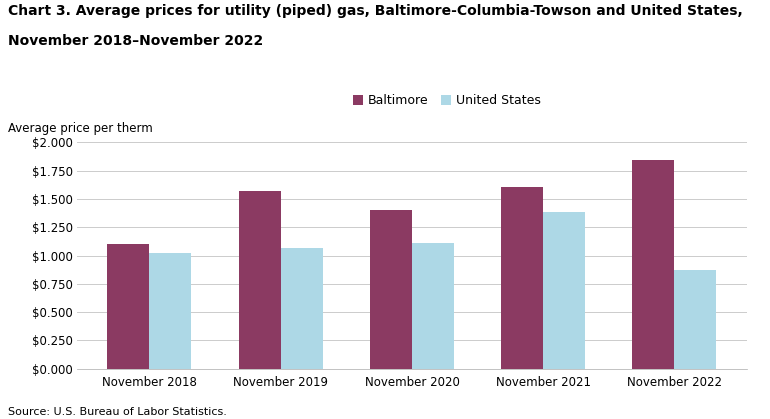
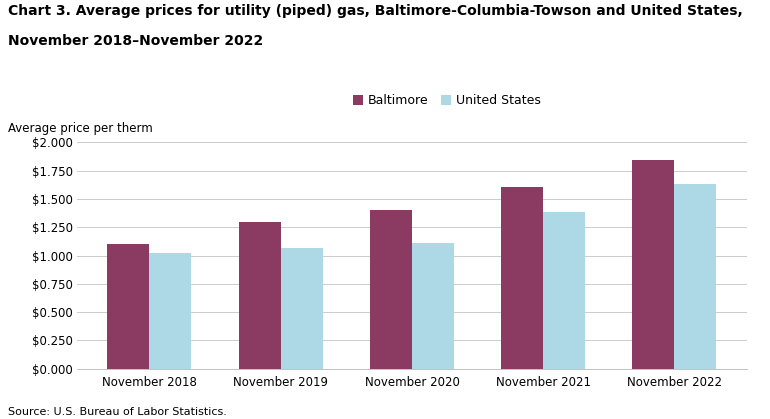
Baltimore/November 2019: $1.57 -> $1.30
United States/November 2022: $0.87 -> $1.63
